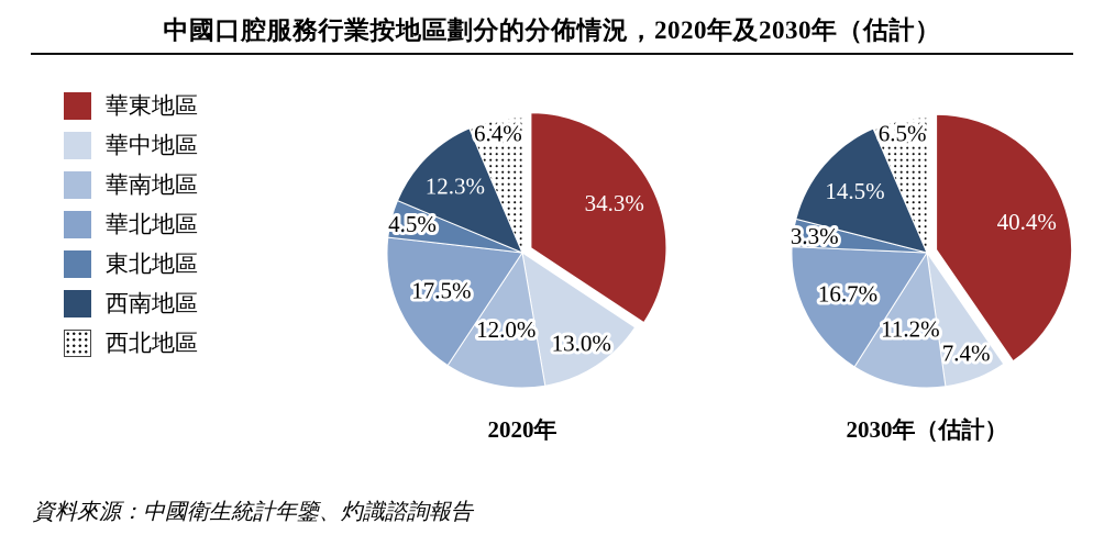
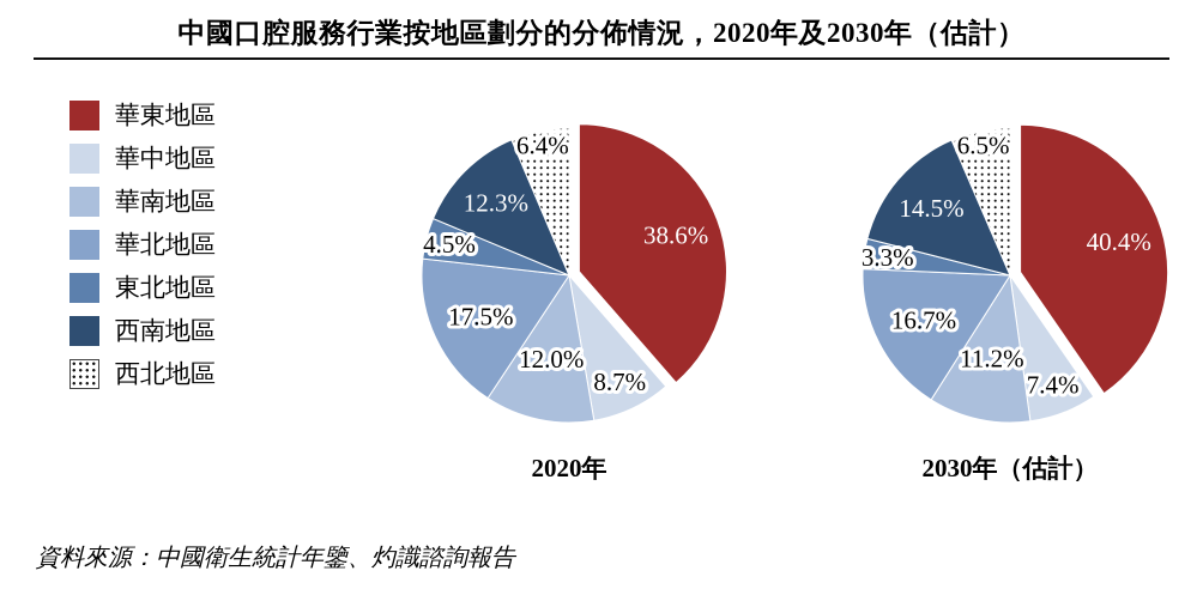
2020年/華東地區: 34.3% -> 38.6%
2020年/華中地區: 13.0% -> 8.7%
